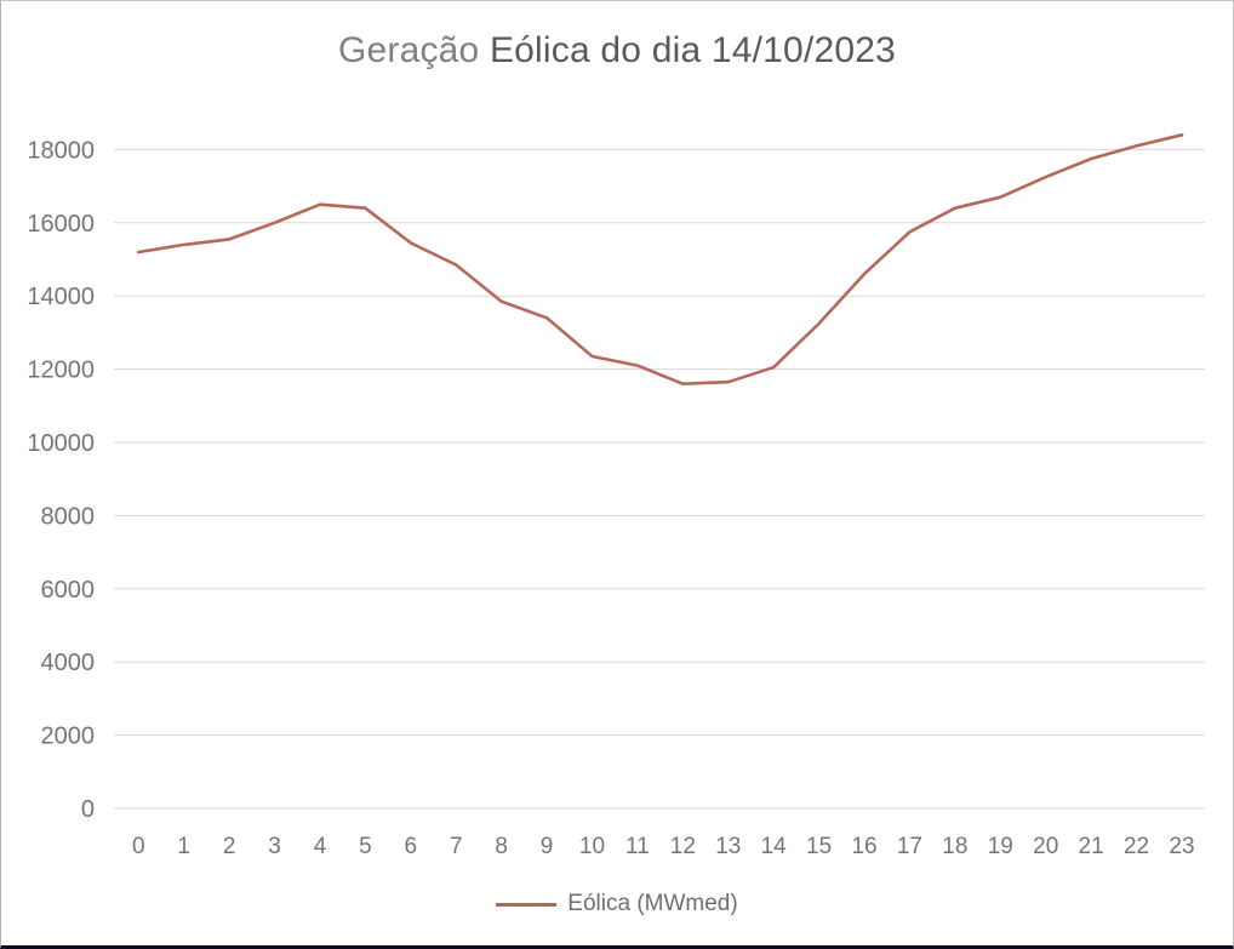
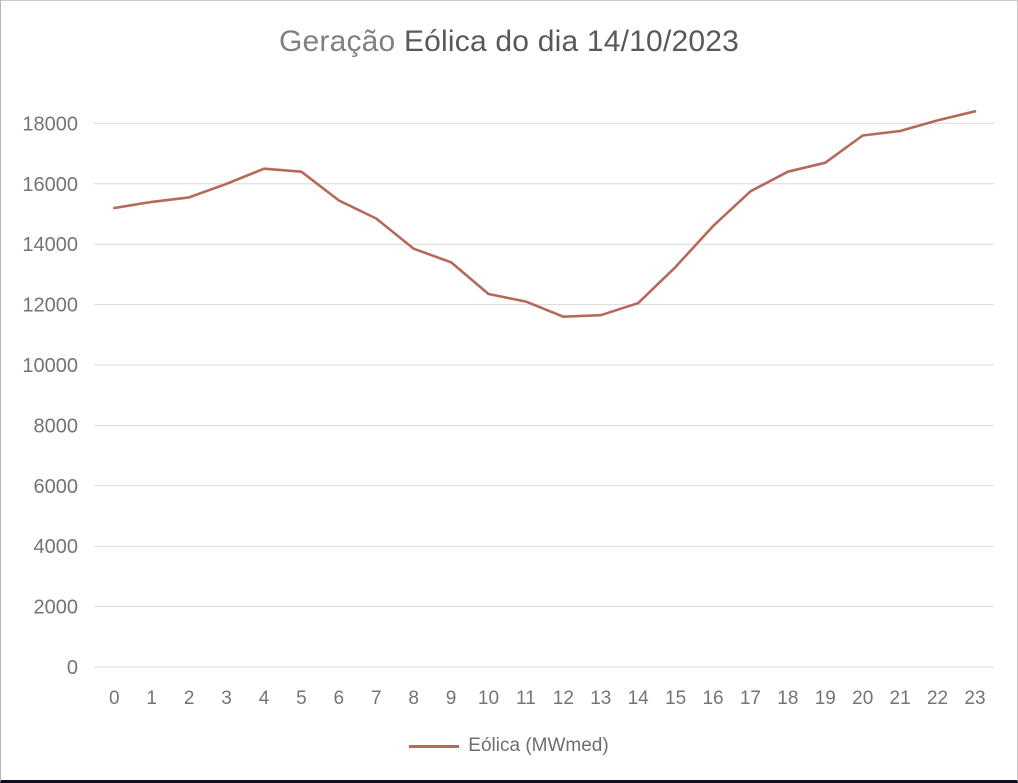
20: 17200 -> 17600
